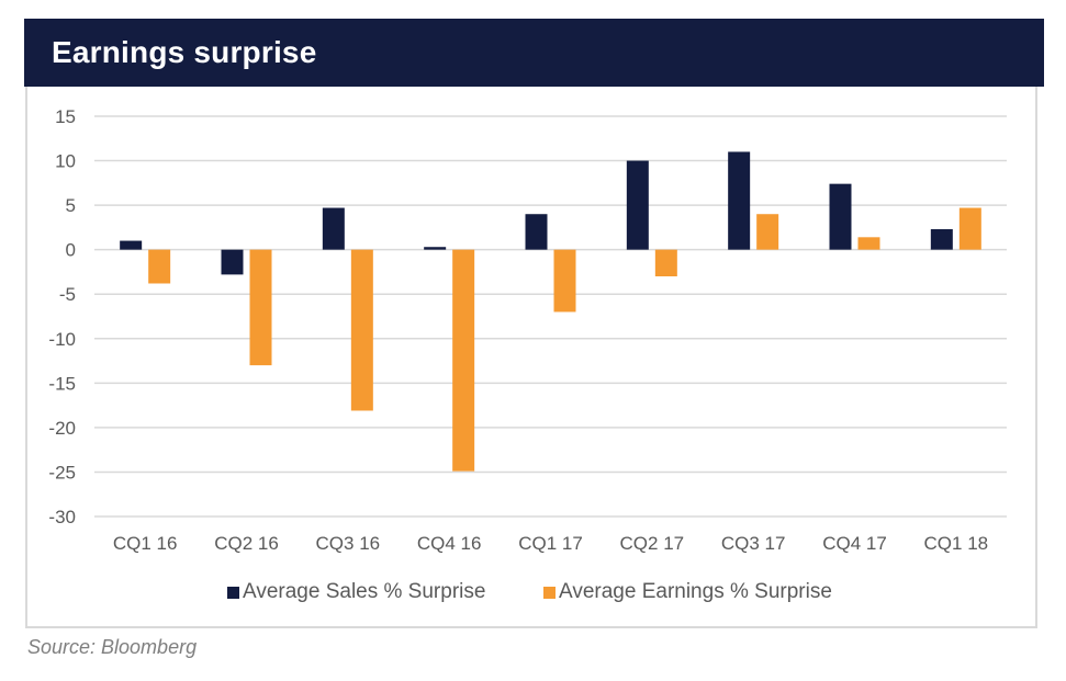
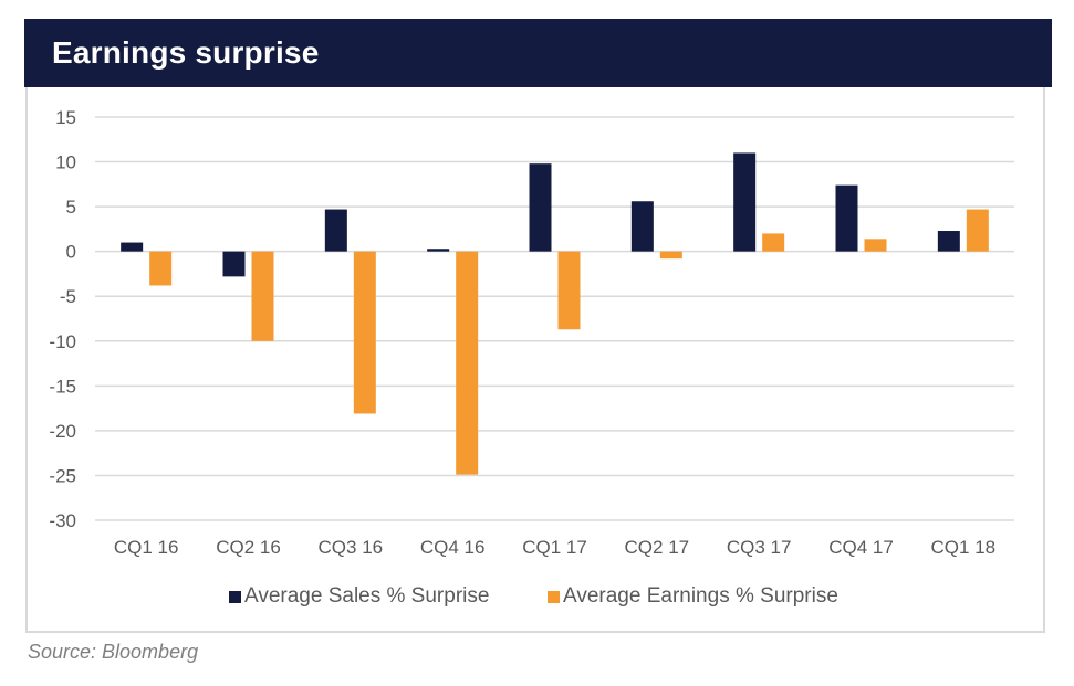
Average Earnings % Surprise/CQ2 16: -13 -> -10
Average Sales % Surprise/CQ1 17: 4 -> 10
Average Earnings % Surprise/CQ1 17: -7 -> -9
Average Sales % Surprise/CQ2 17: 10 -> 6
Average Earnings % Surprise/CQ2 17: -3 -> -1
Average Earnings % Surprise/CQ3 17: 4 -> 2
